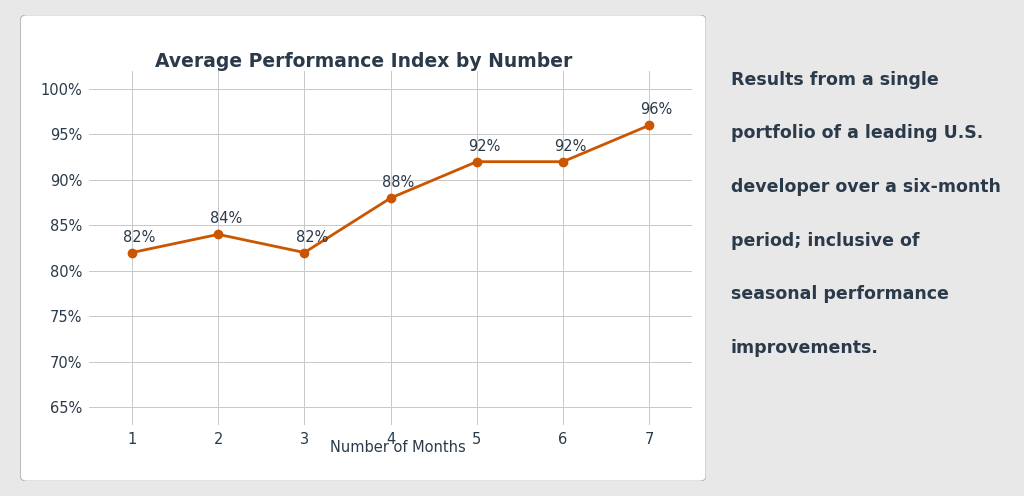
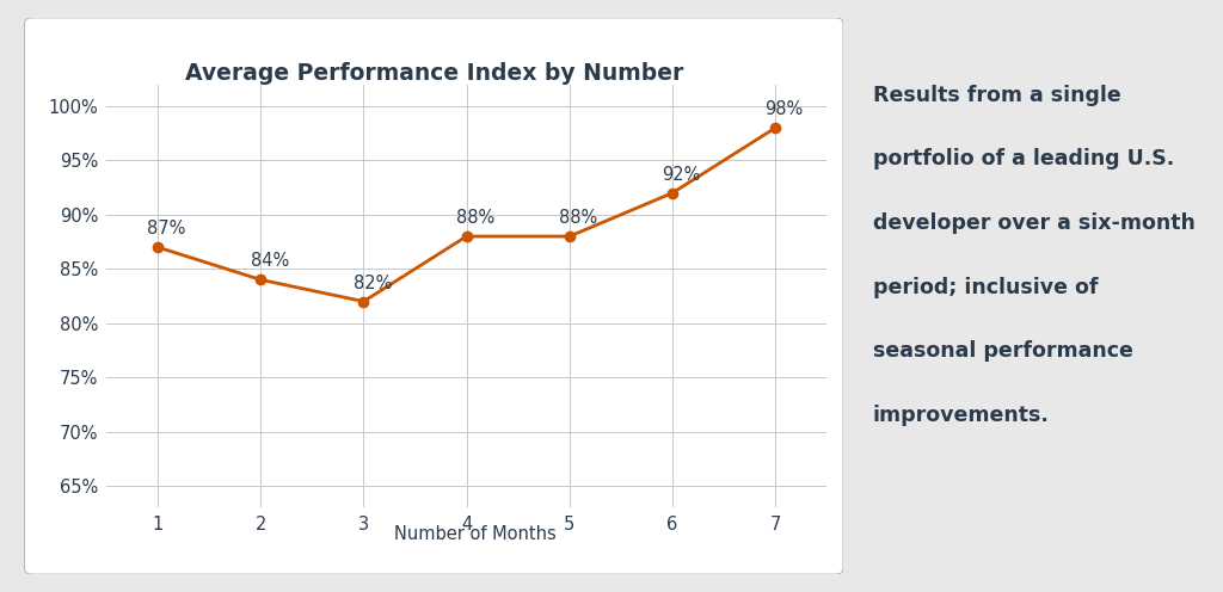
1: 82% -> 87%
5: 92% -> 88%
7: 96% -> 98%
